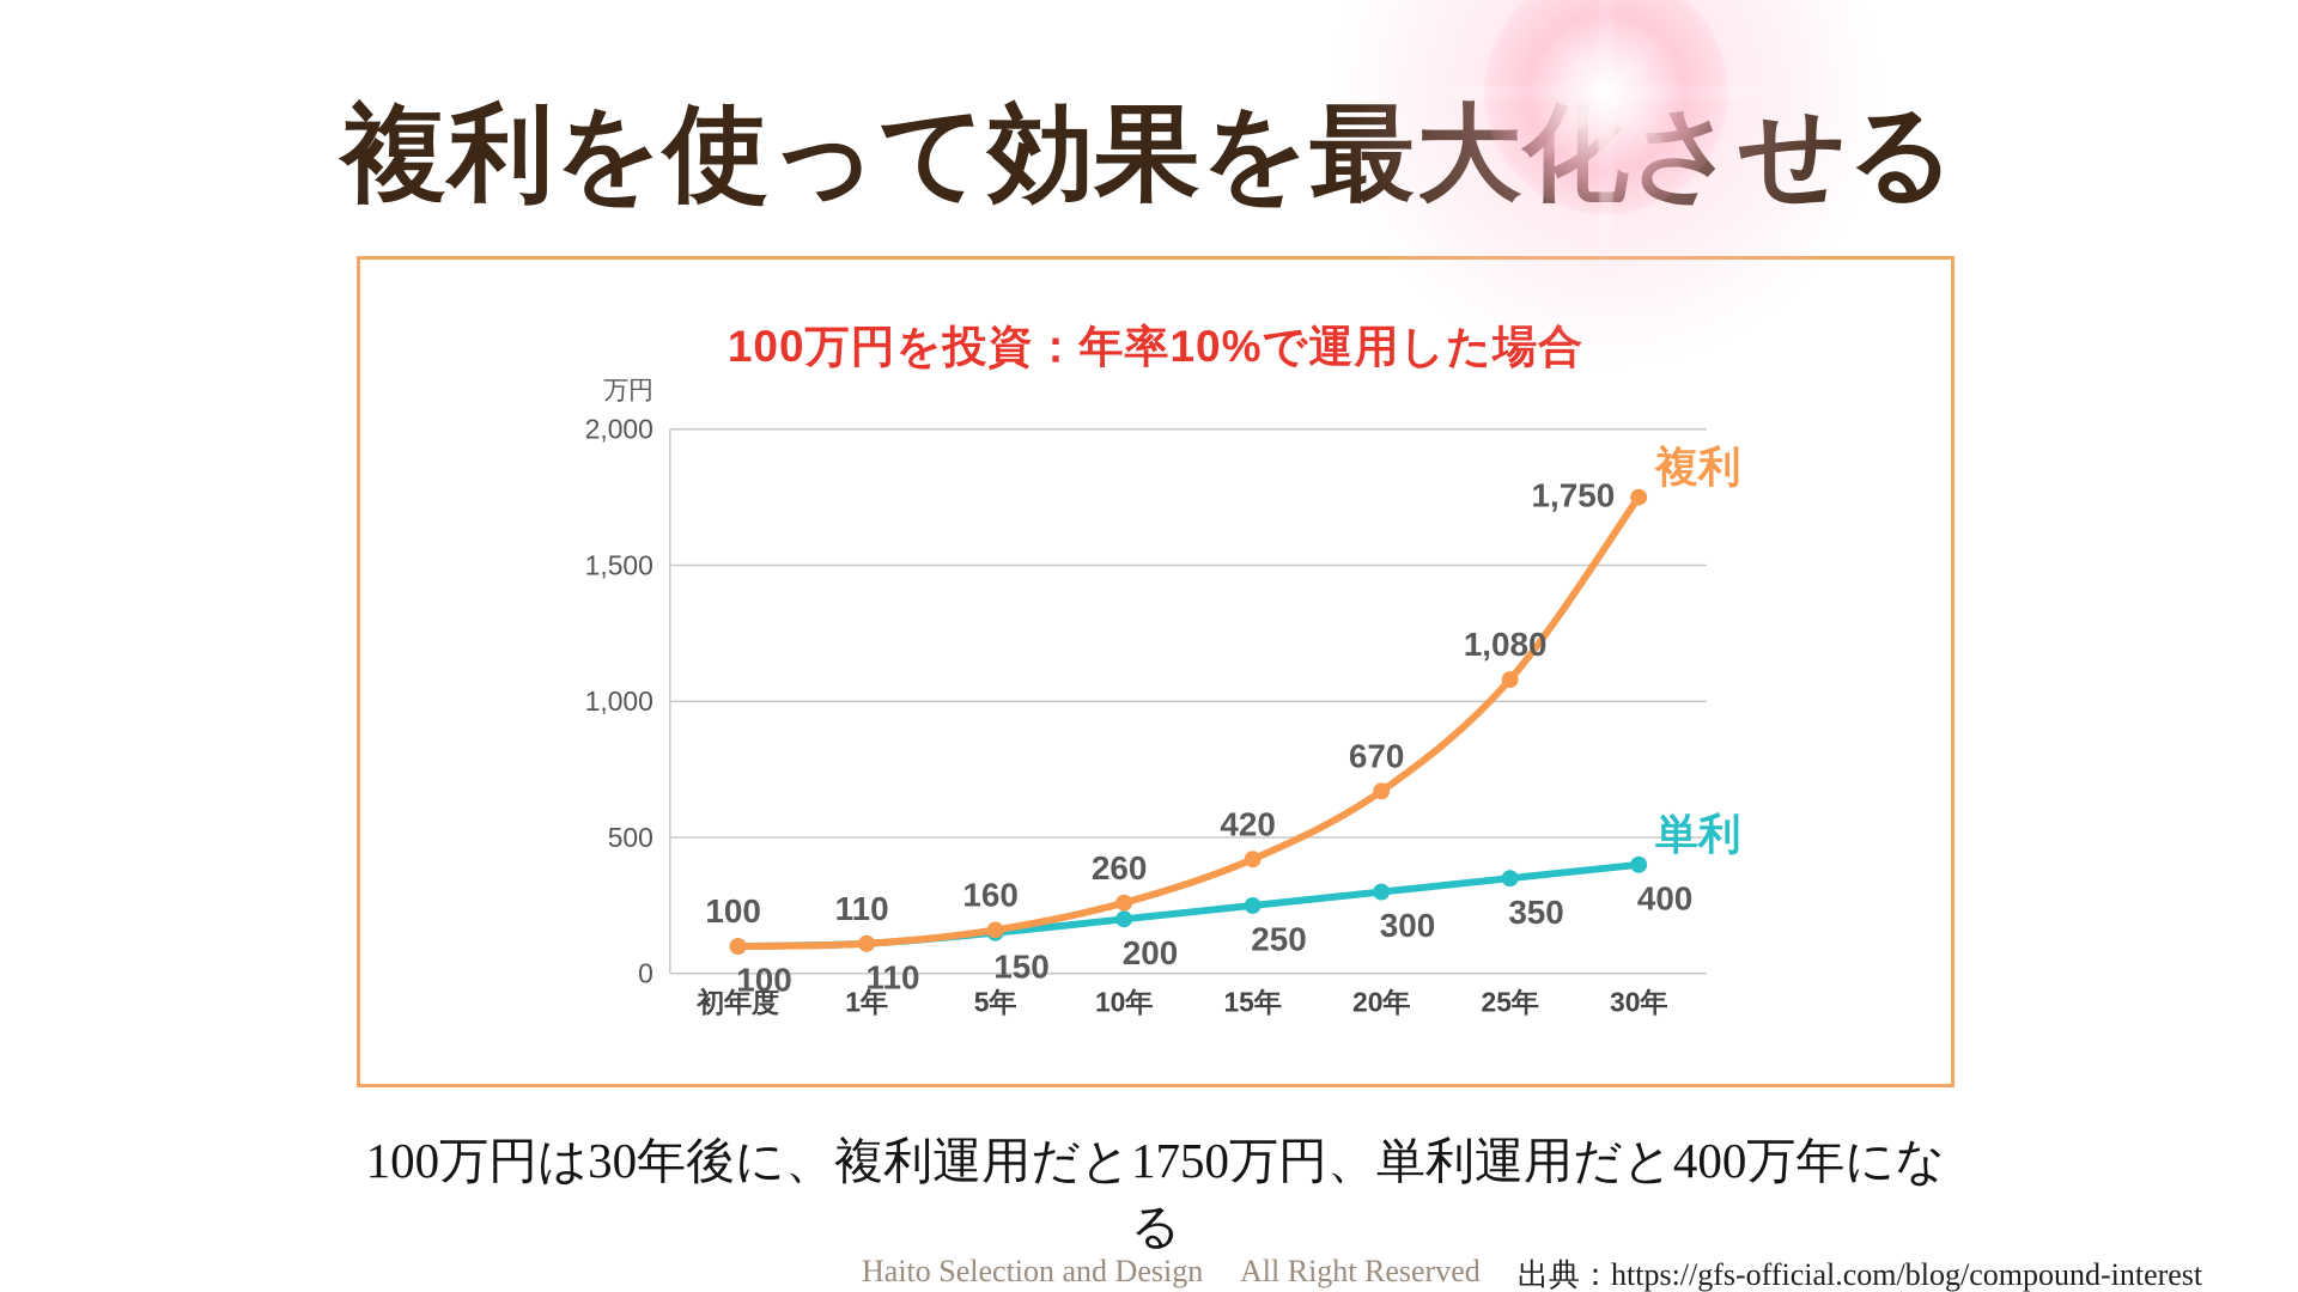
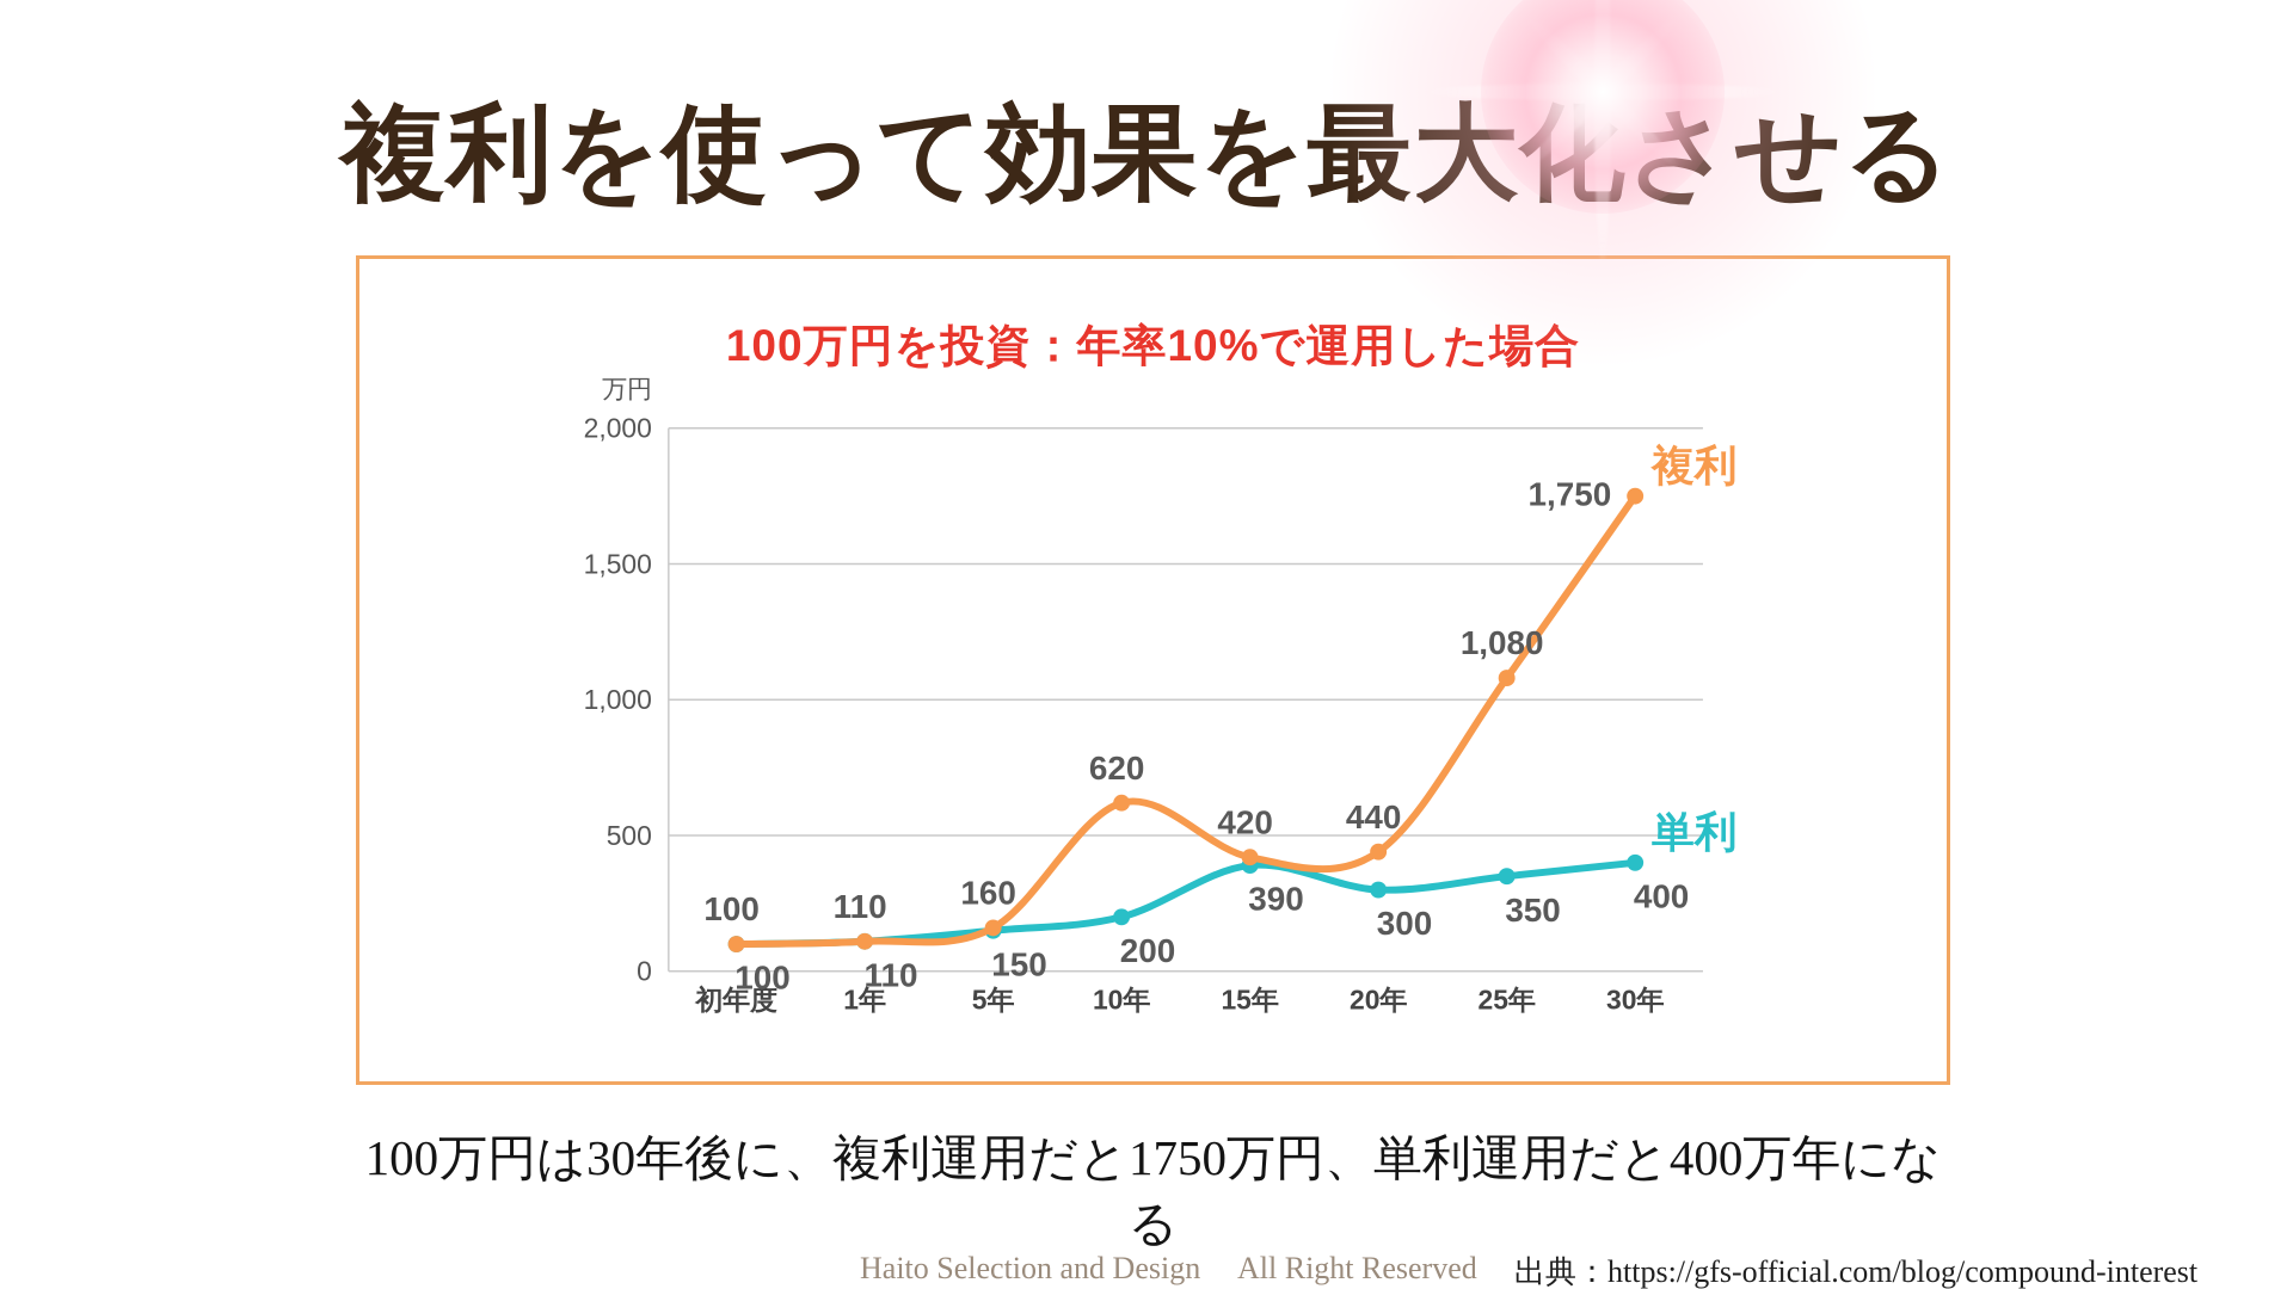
複利/10年: 260 -> 620
単利/15年: 250 -> 390
複利/20年: 670 -> 440
